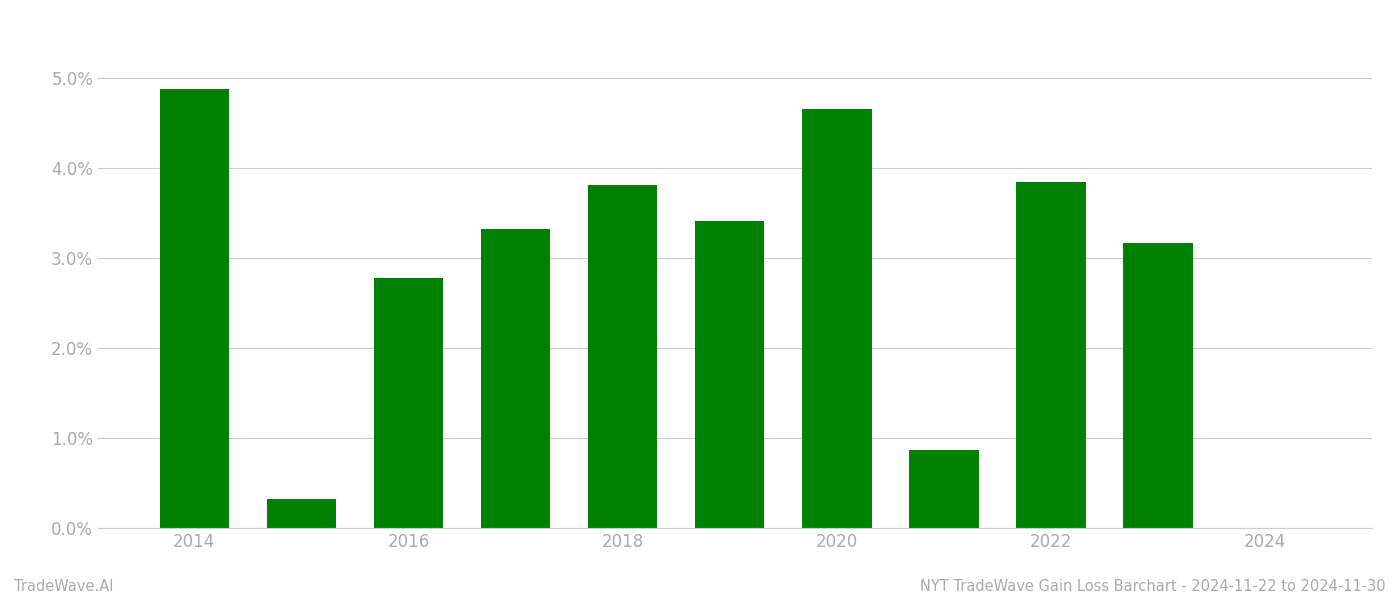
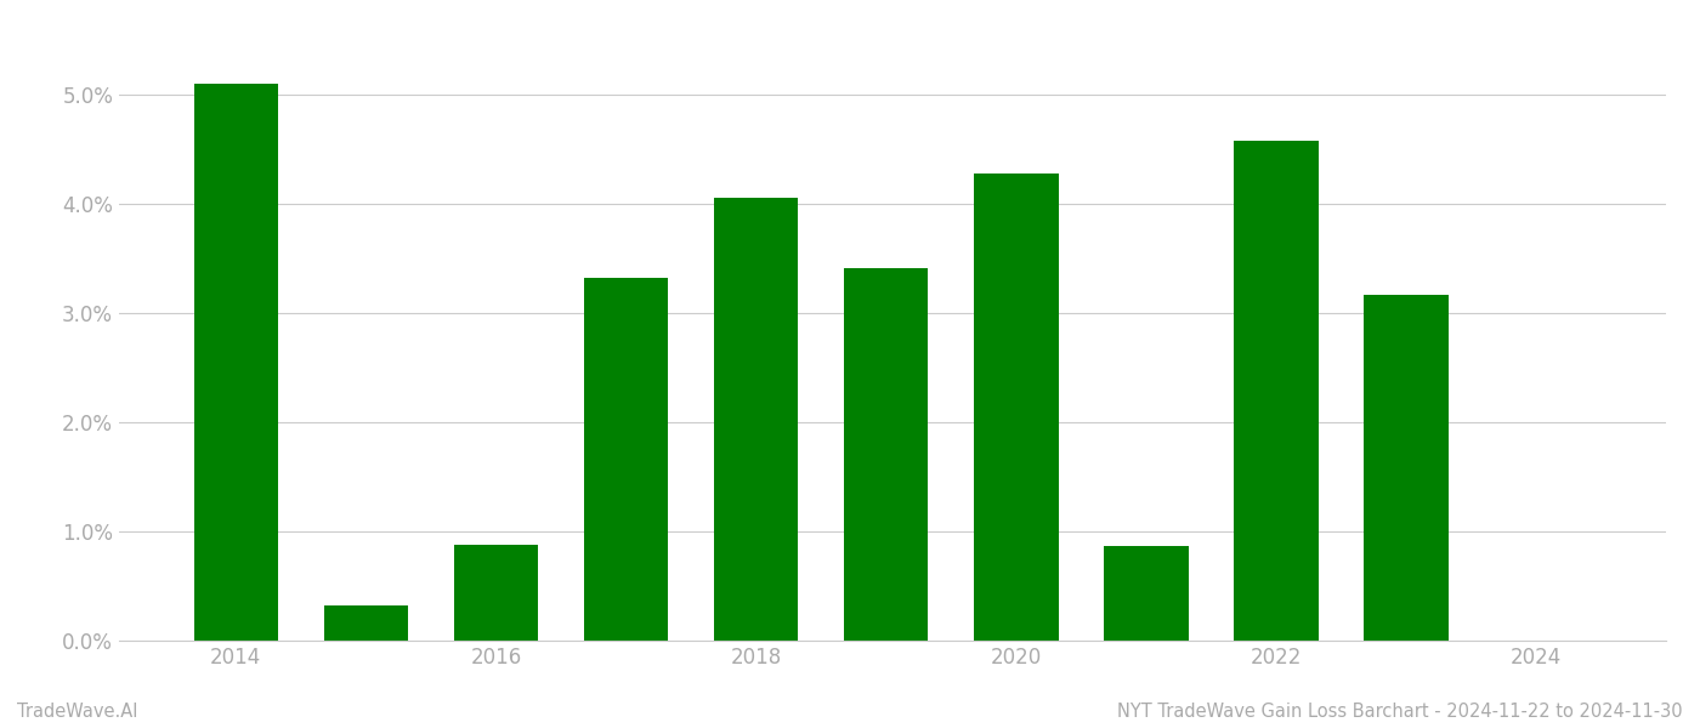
2014: 4.88% -> 5.10%
2016: 2.78% -> 0.88%
2018: 3.81% -> 4.06%
2020: 4.66% -> 4.28%
2022: 3.84% -> 4.58%
